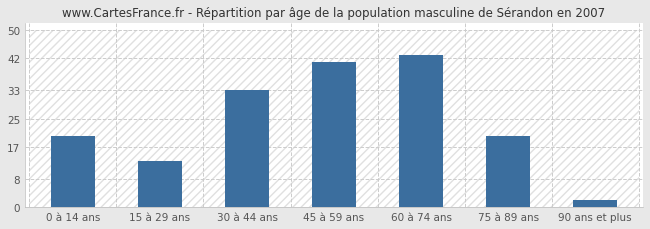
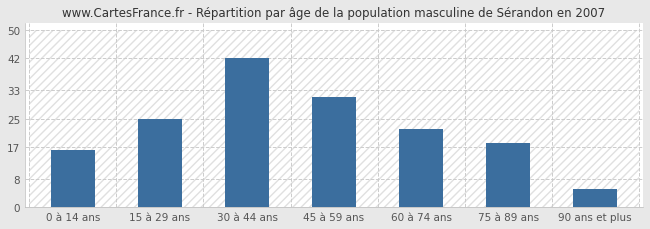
0 à 14 ans: 20 -> 16
15 à 29 ans: 13 -> 25
30 à 44 ans: 33 -> 42
45 à 59 ans: 41 -> 31
60 à 74 ans: 43 -> 22
75 à 89 ans: 20 -> 18
90 ans et plus: 2 -> 5
